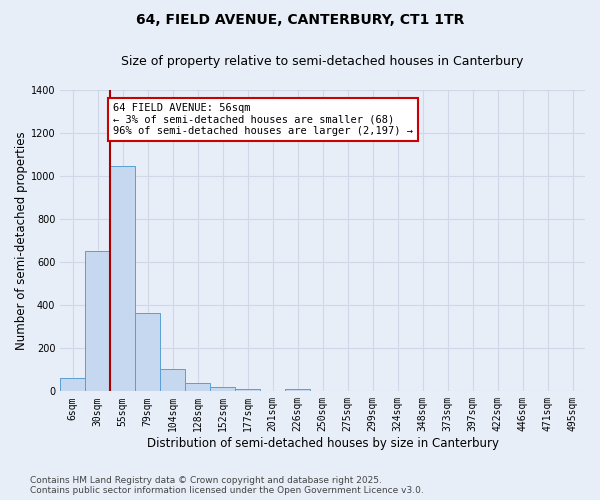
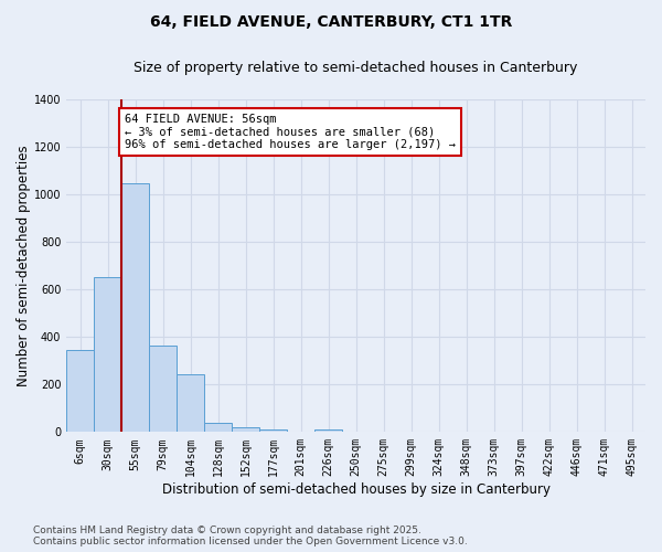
6sqm: 62 -> 345
104sqm: 102 -> 245
